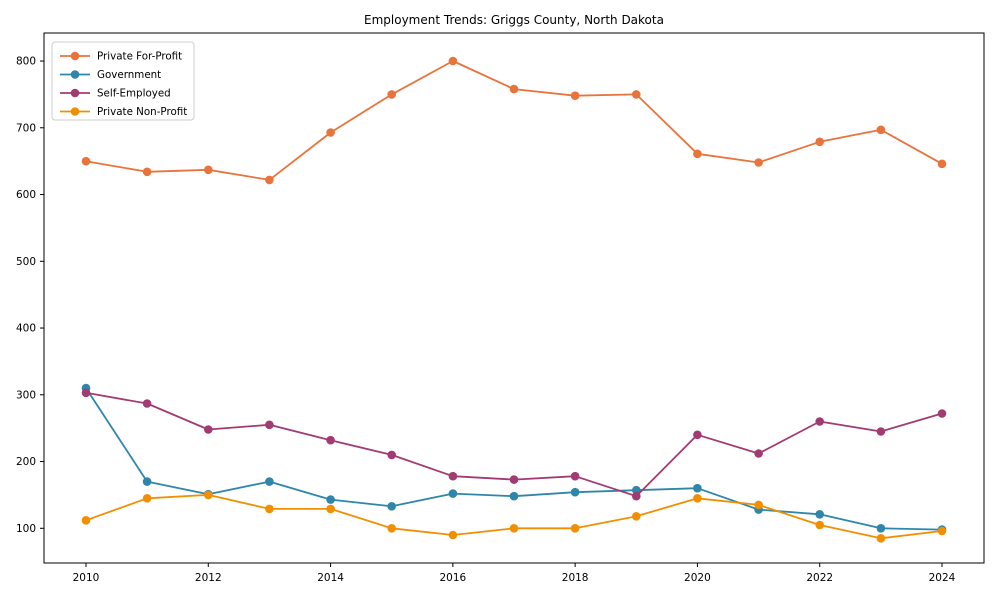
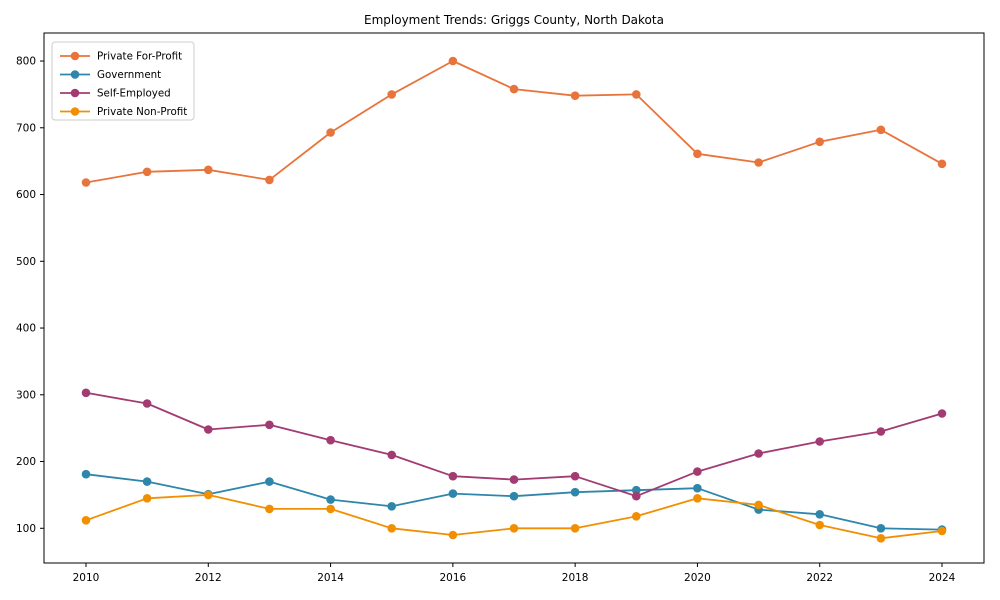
Private For-Profit/2010: 650 -> 620
Government/2010: 310 -> 180
Self-Employed/2020: 240 -> 180
Self-Employed/2022: 260 -> 230
